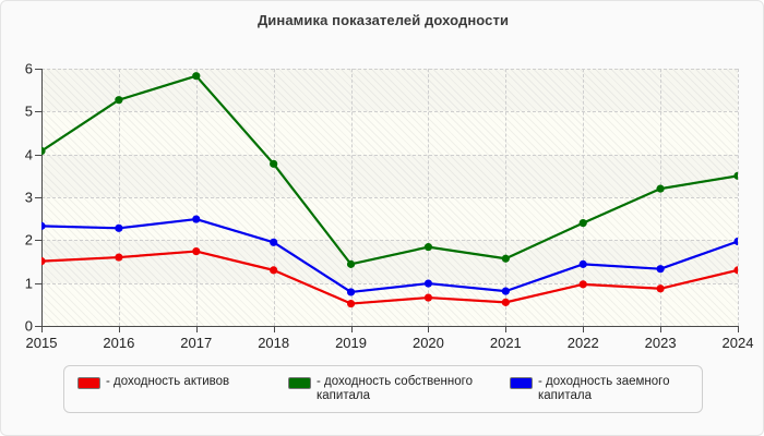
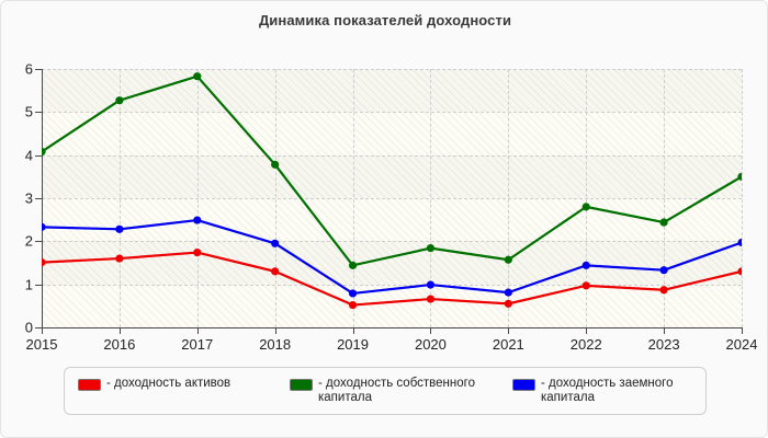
- доходность собственного капитала/2022: 2.4 -> 2.8
- доходность собственного капитала/2023: 3.2 -> 2.4
